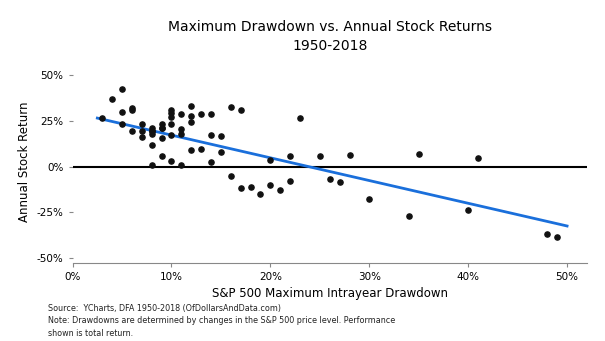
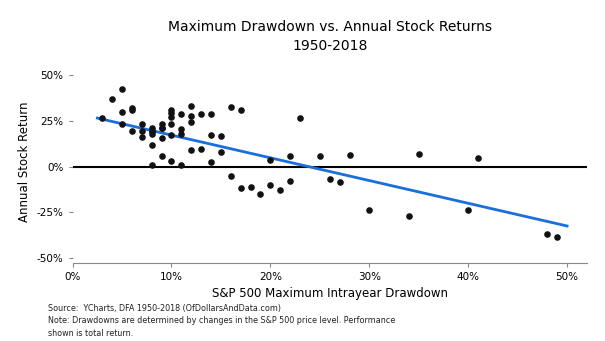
30%: -18% -> -23%
